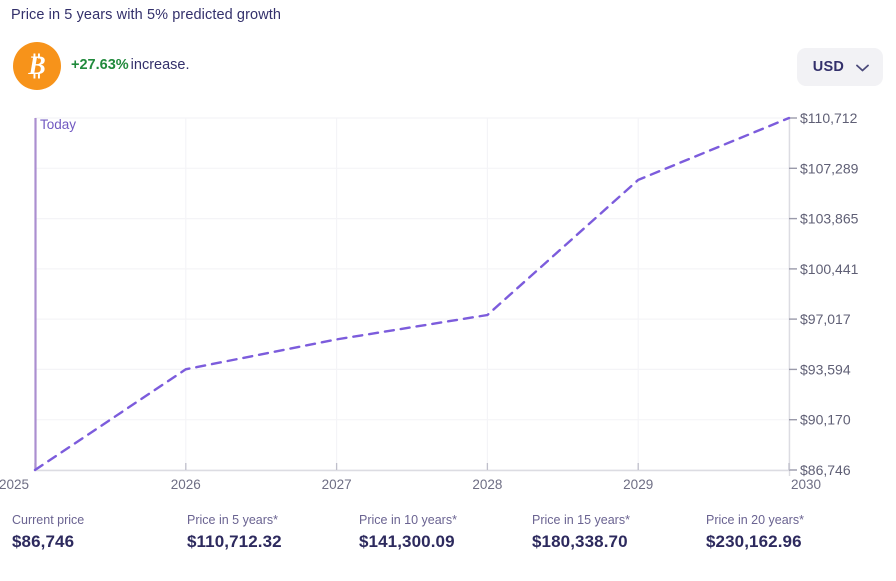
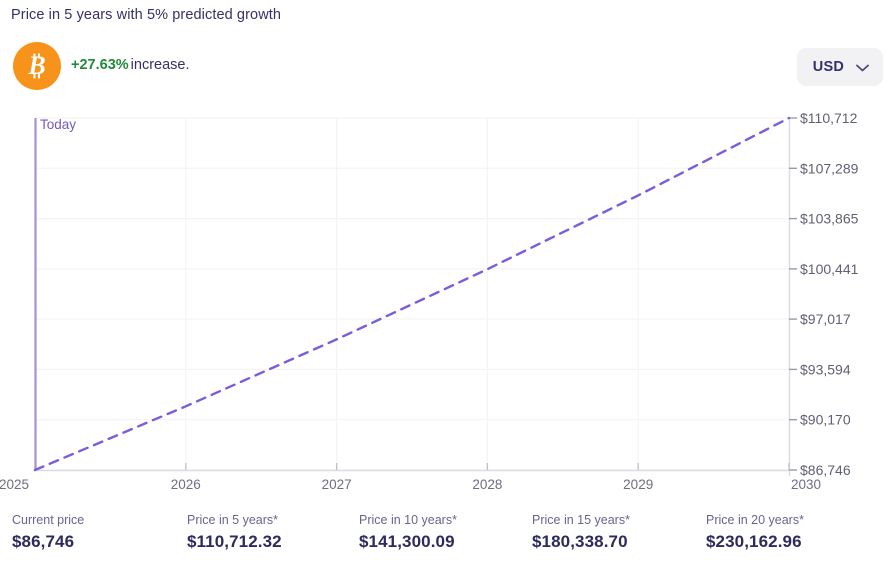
2026: $93600 -> $91100
2028: $97300 -> $100400
2029: $106500 -> $105400
